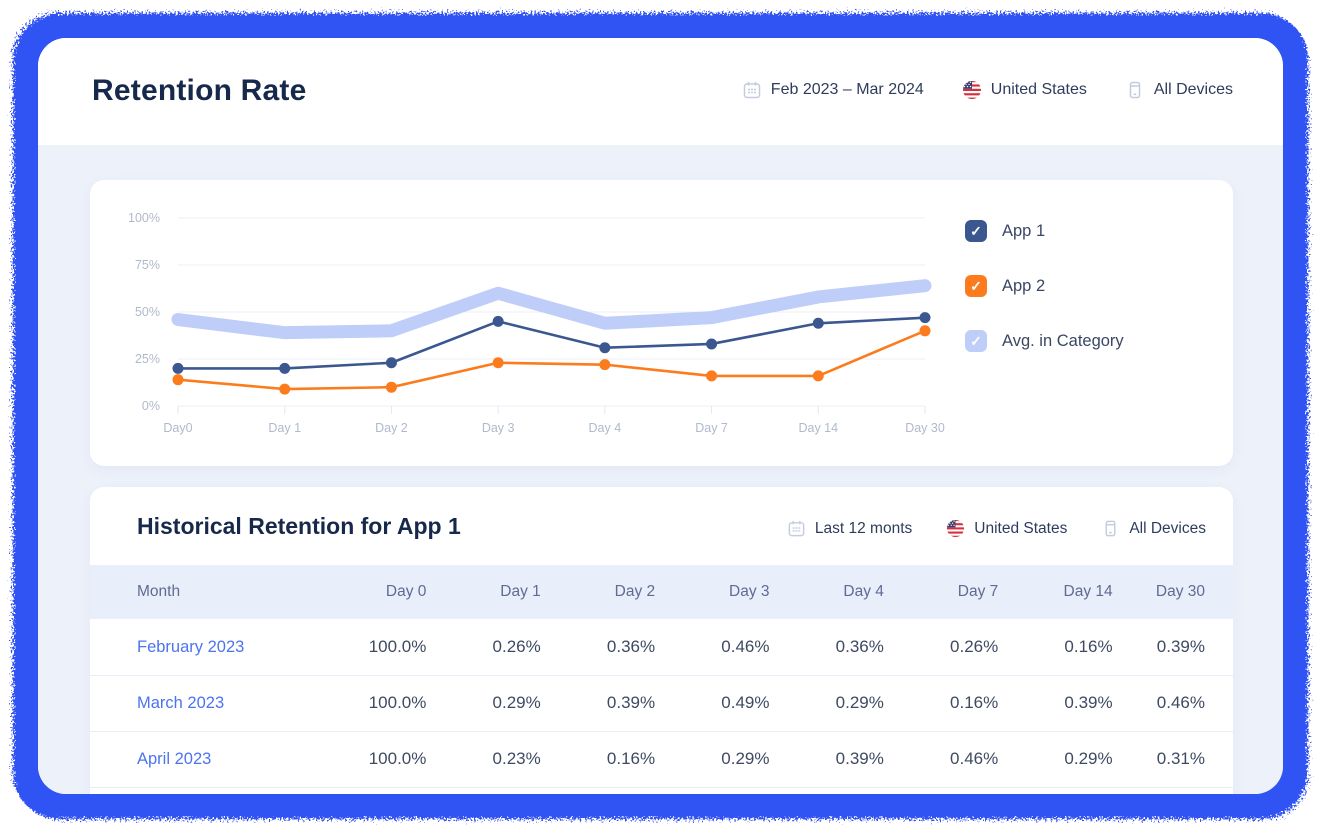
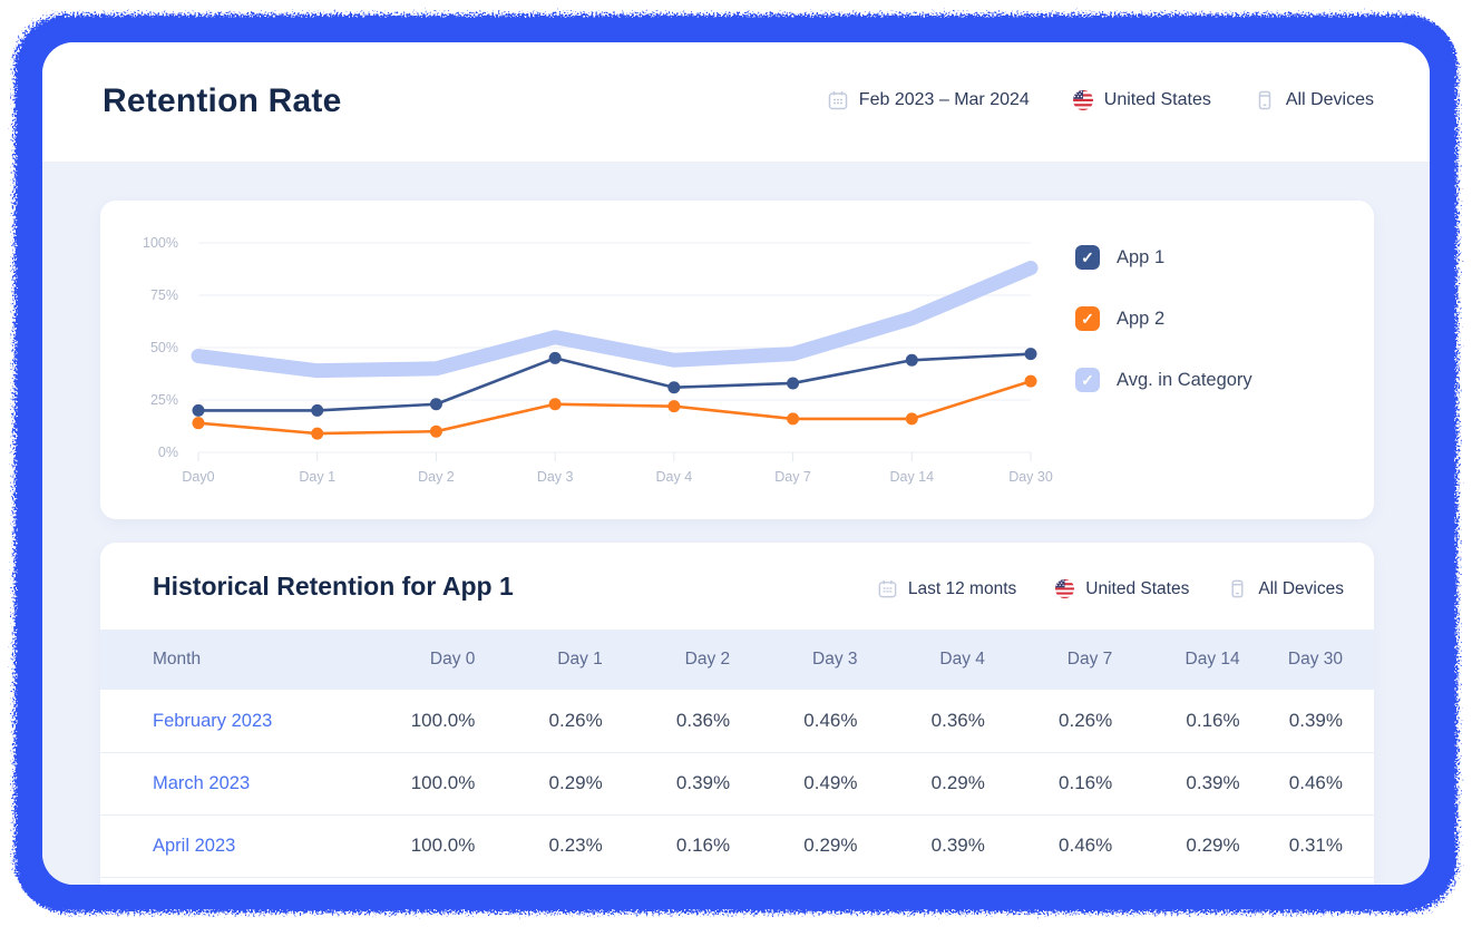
Avg. in Category/Day 3: 60% -> 55%
Avg. in Category/Day 14: 58% -> 64%
App 2/Day 30: 40% -> 34%
Avg. in Category/Day 30: 64% -> 88%
